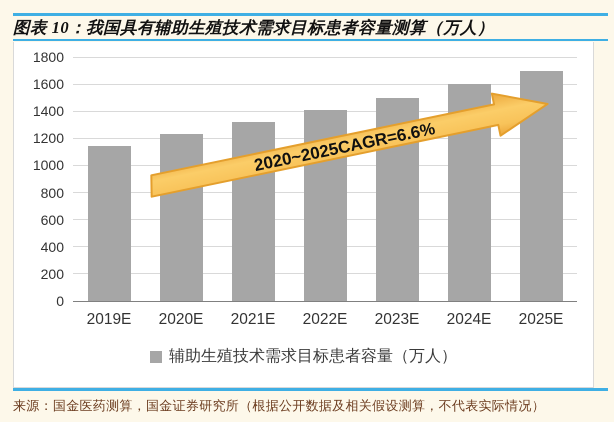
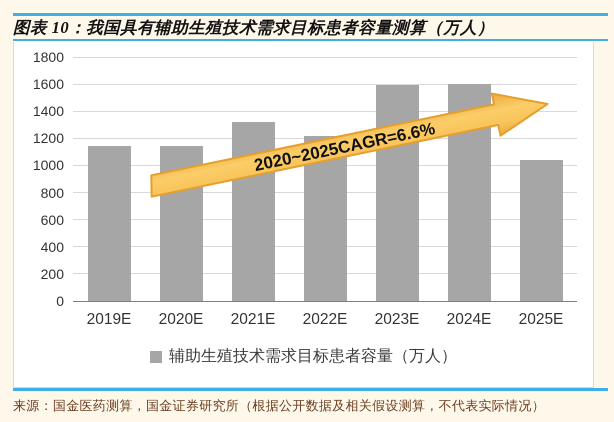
2020E: 1230 -> 1140
2022E: 1410 -> 1220
2023E: 1500 -> 1590
2025E: 1700 -> 1040
